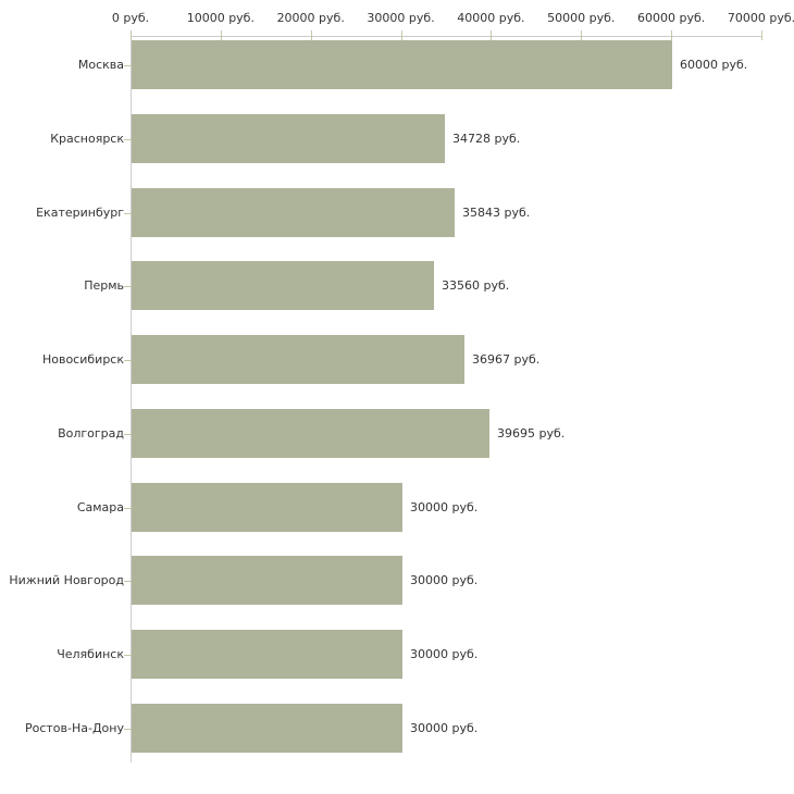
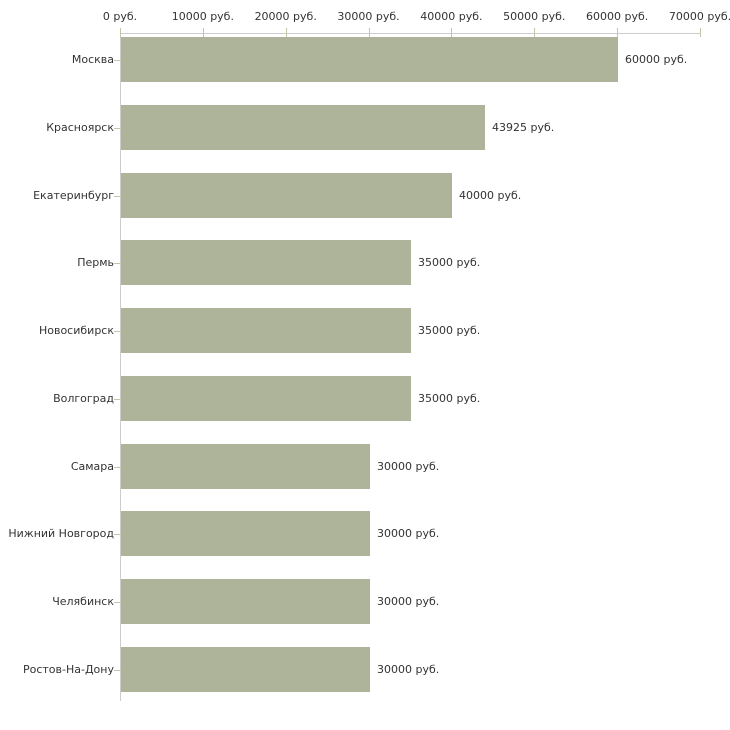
Красноярск: 34728 -> 43925
Екатеринбург: 35843 -> 40000
Пермь: 33560 -> 35000
Новосибирск: 36967 -> 35000
Волгоград: 39695 -> 35000
